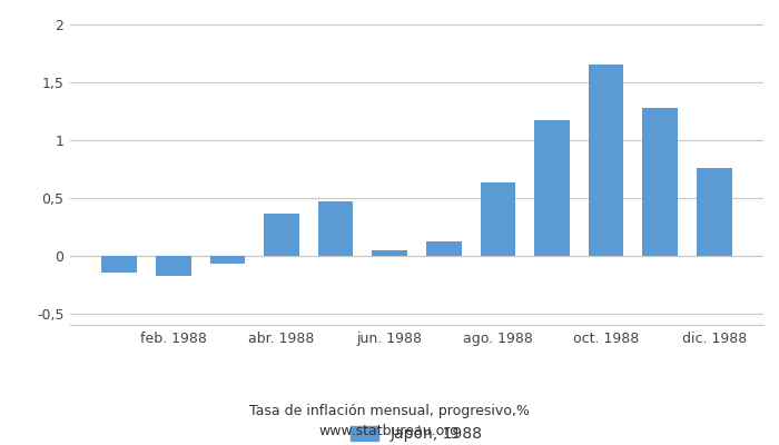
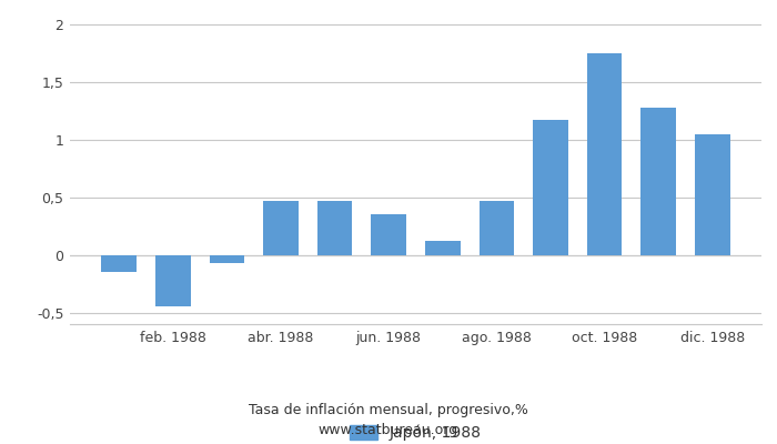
feb. 1988: -0,18 -> -0,45
abr. 1988: 0,36 -> 0,47
jun. 1988: 0,05 -> 0,35
ago. 1988: 0,63 -> 0,47
oct. 1988: 1,66 -> 1,75
dic. 1988: 0,76 -> 1,05
